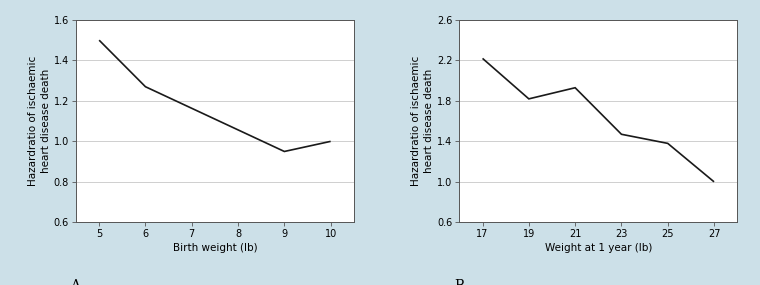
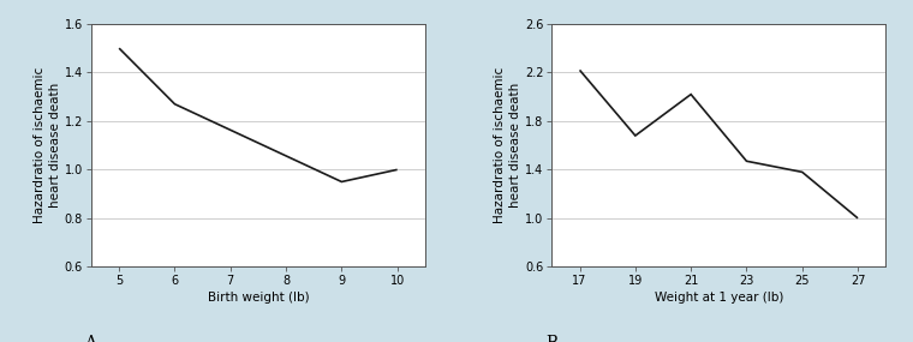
19: 1.82 -> 1.68
21: 1.93 -> 2.02
